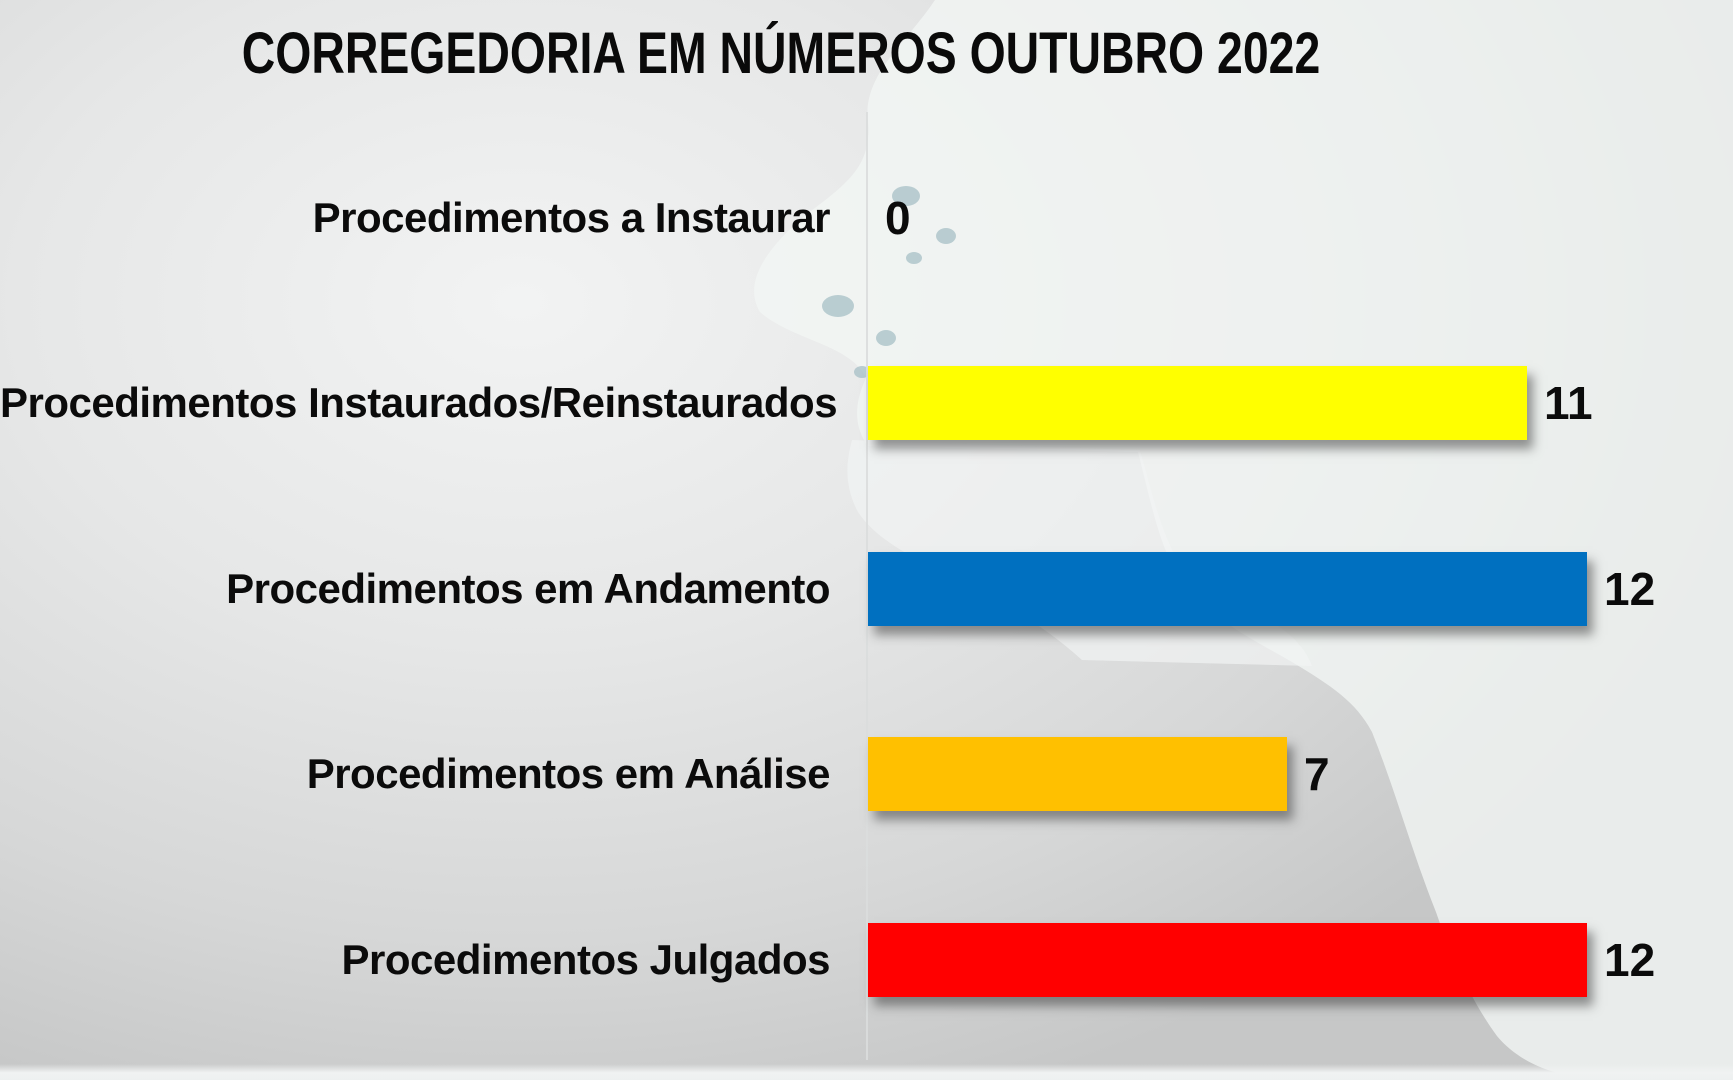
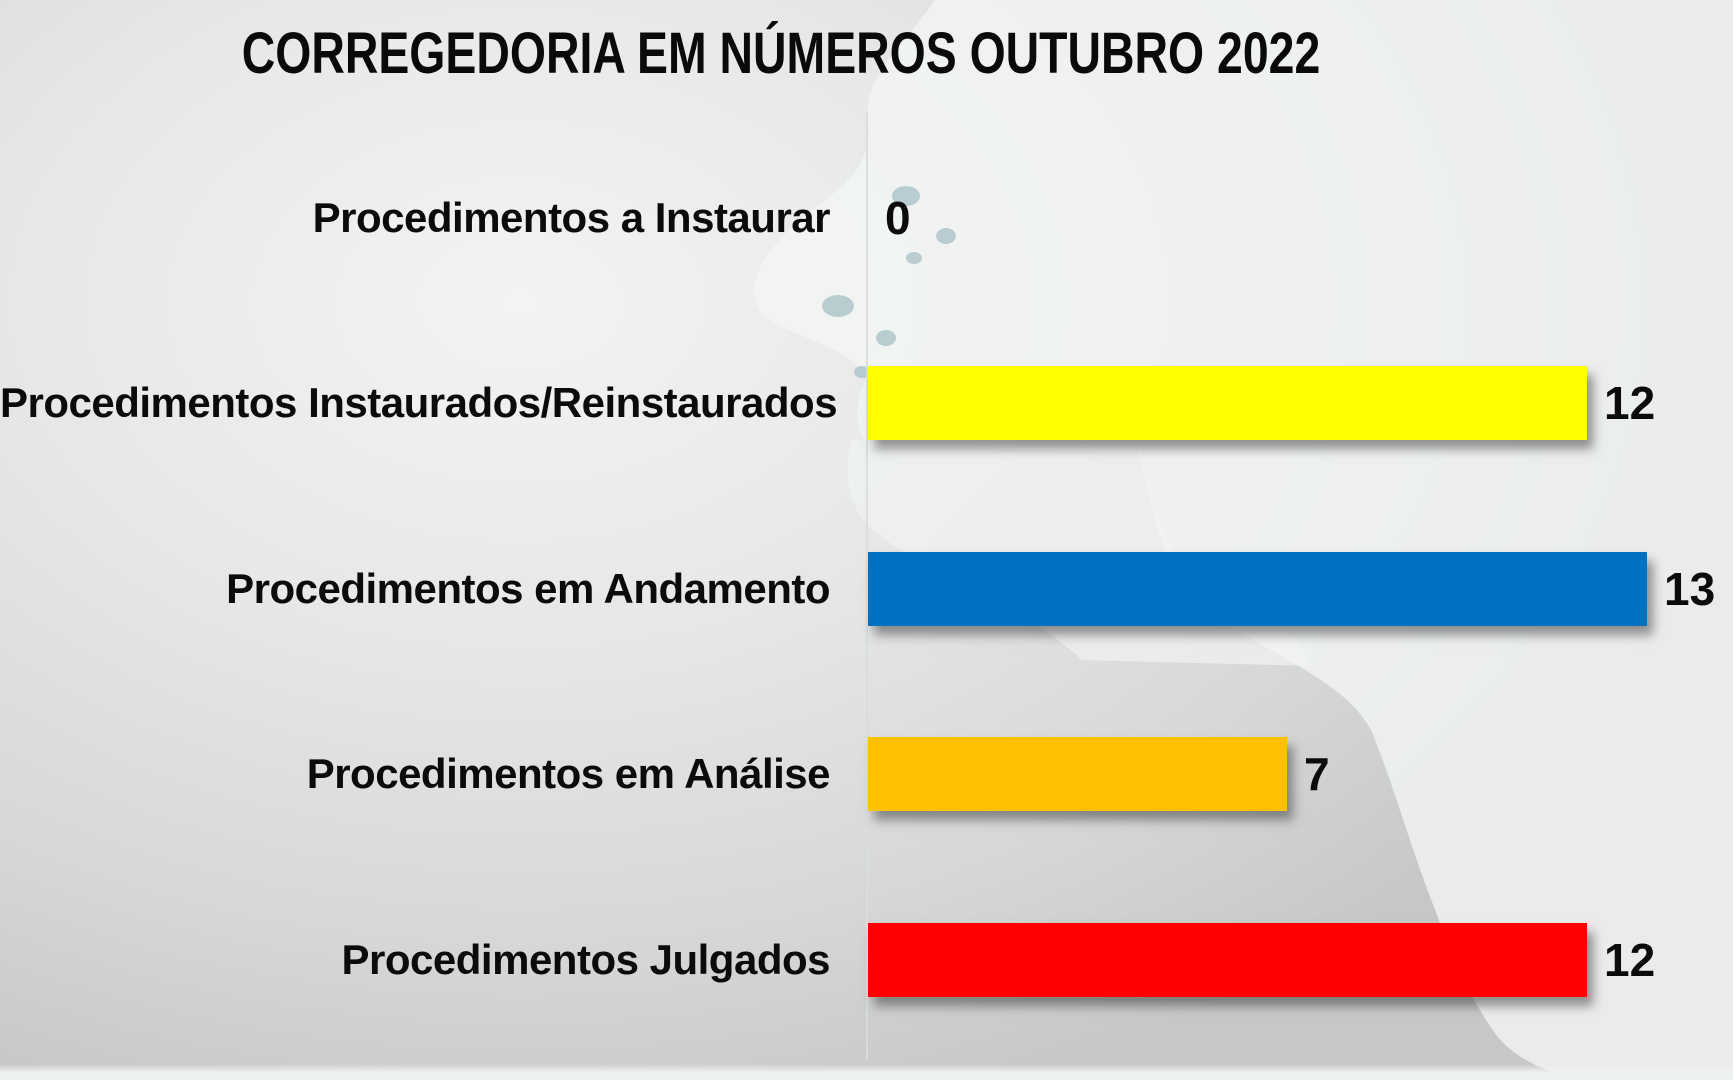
Procedimentos Instaurados/Reinstaurados: 11 -> 12
Procedimentos em Andamento: 12 -> 13
